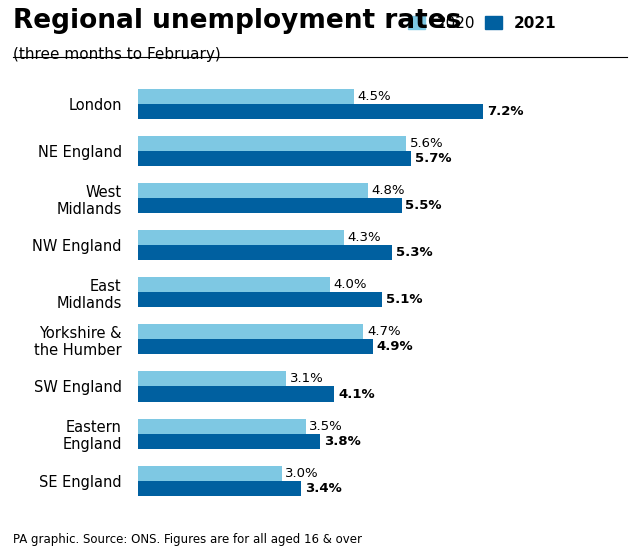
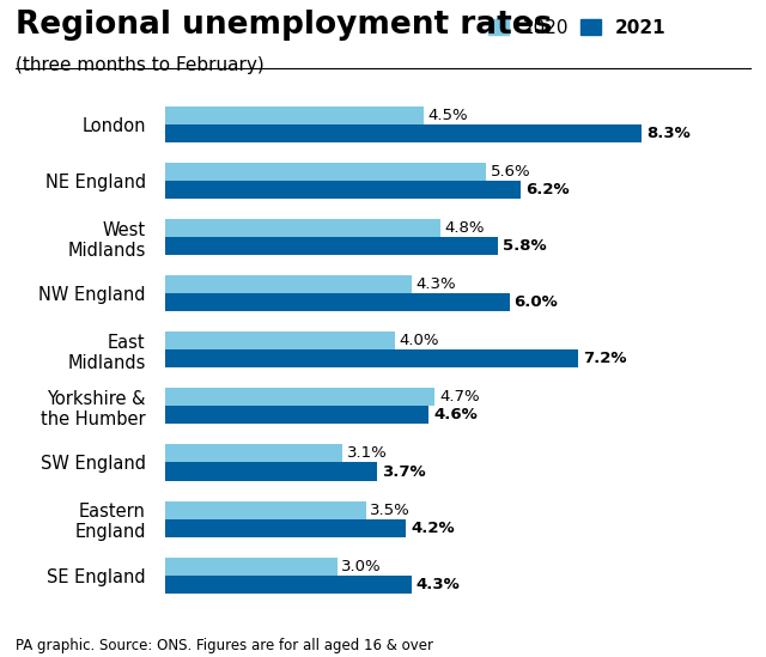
2021/London: 7.2% -> 8.3%
2021/NE England: 5.7% -> 6.2%
2021/West Midlands: 5.5% -> 5.8%
2021/NW England: 5.3% -> 6.0%
2021/East Midlands: 5.1% -> 7.2%
2021/Yorkshire & the Humber: 4.9% -> 4.6%
2021/SW England: 4.1% -> 3.7%
2021/Eastern England: 3.8% -> 4.2%
2021/SE England: 3.4% -> 4.3%
